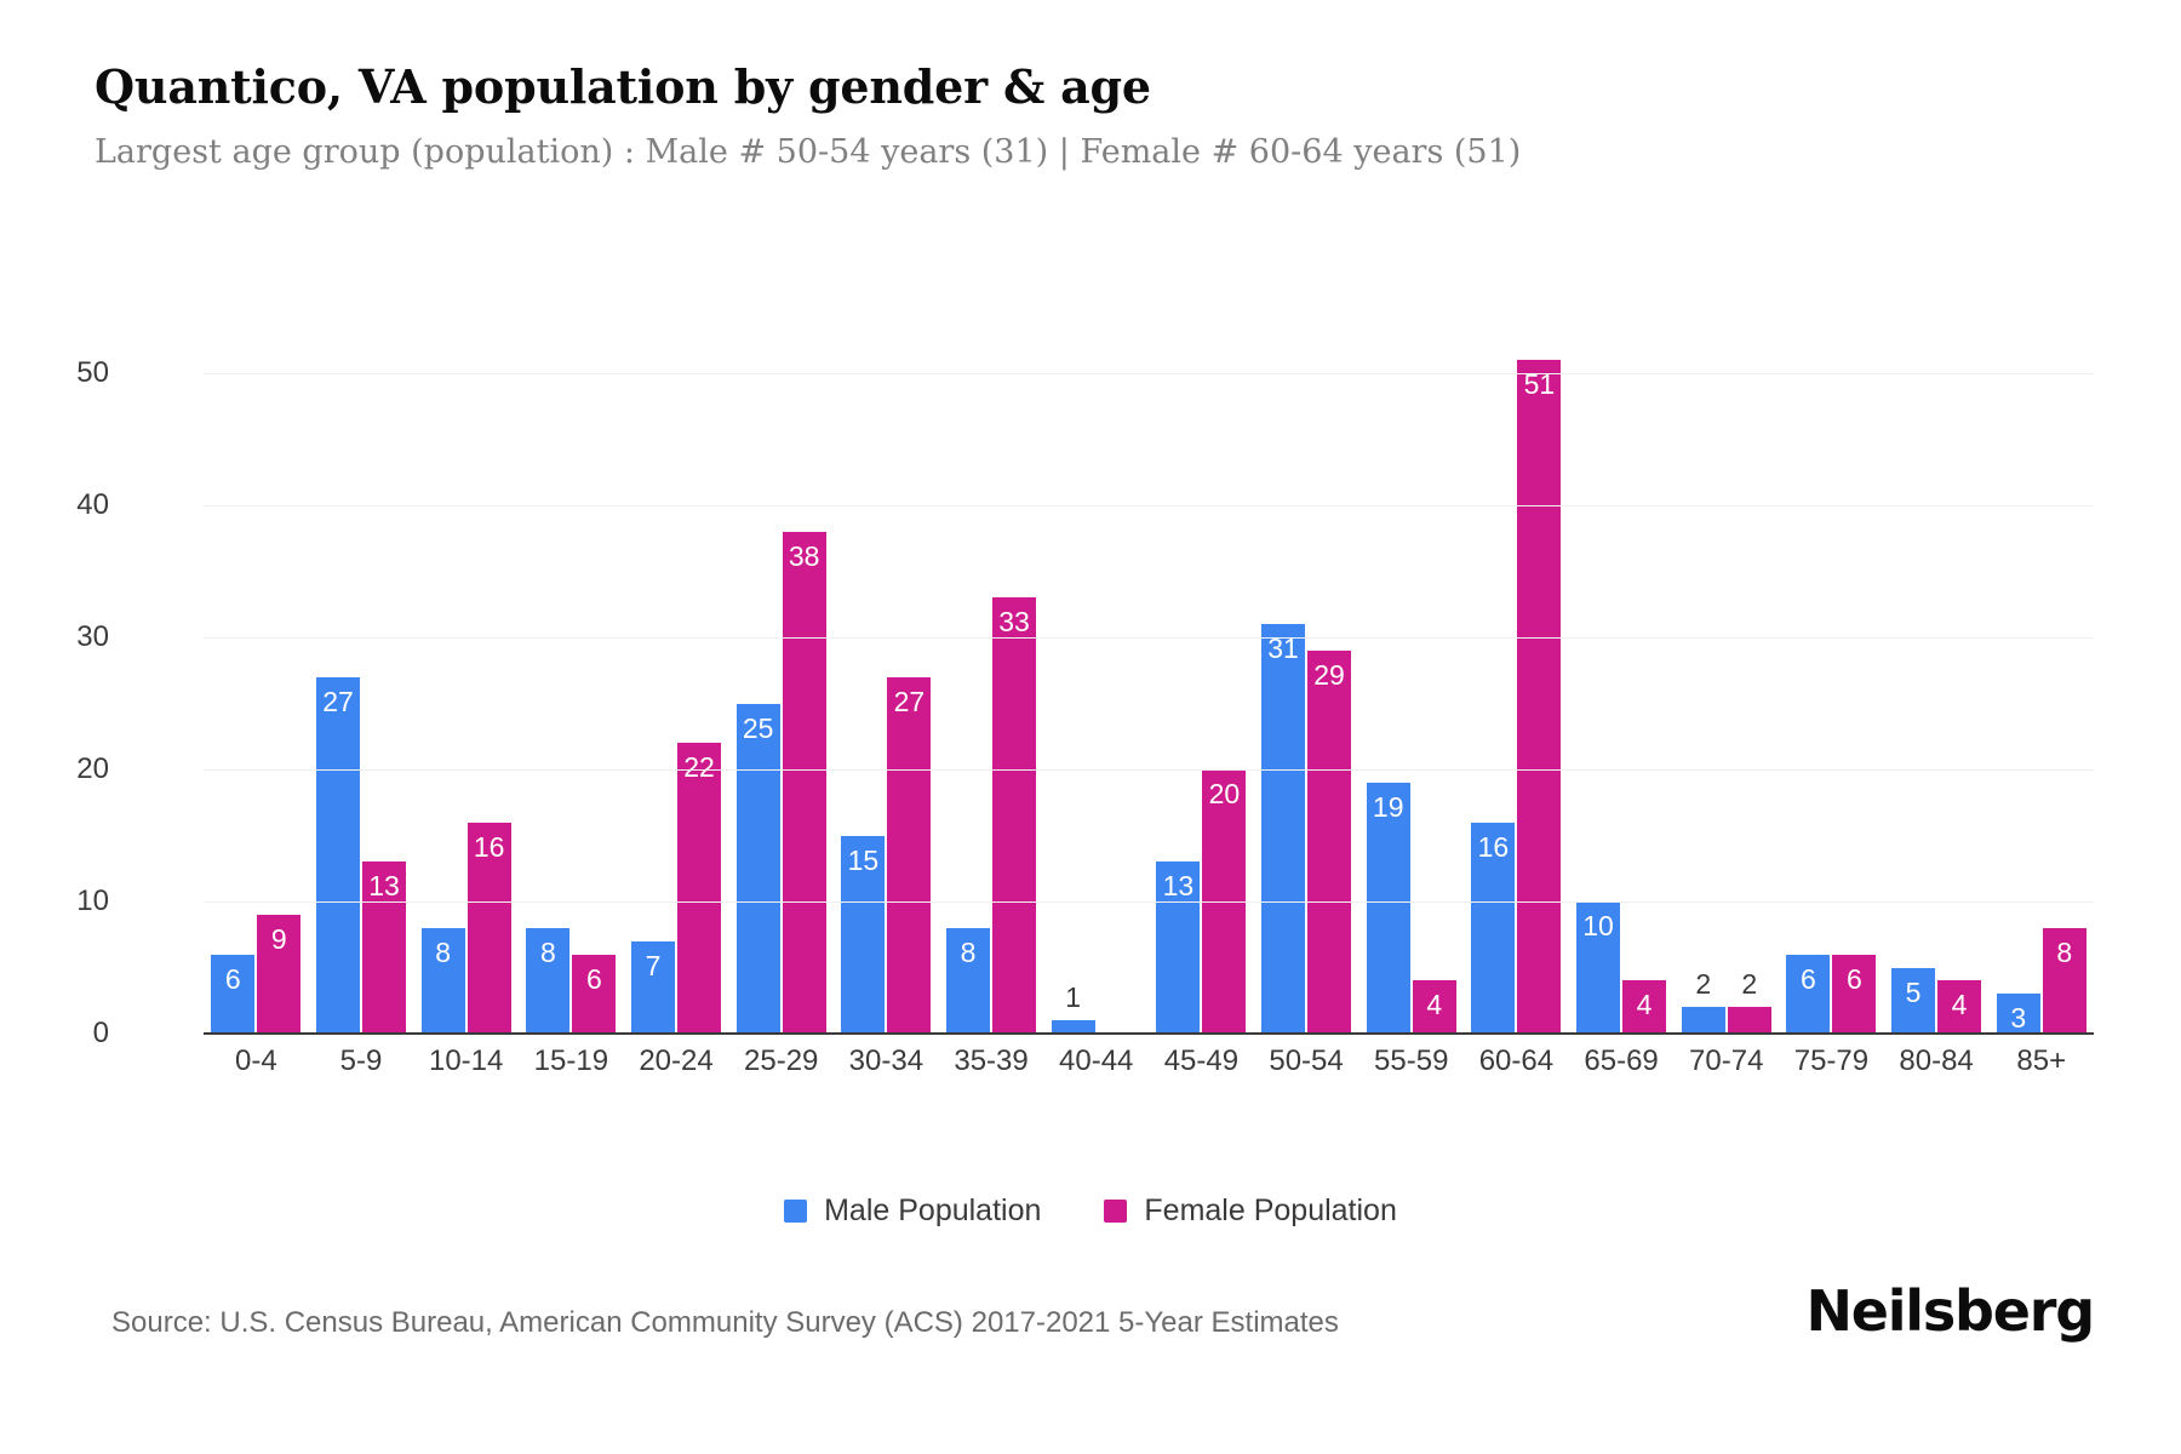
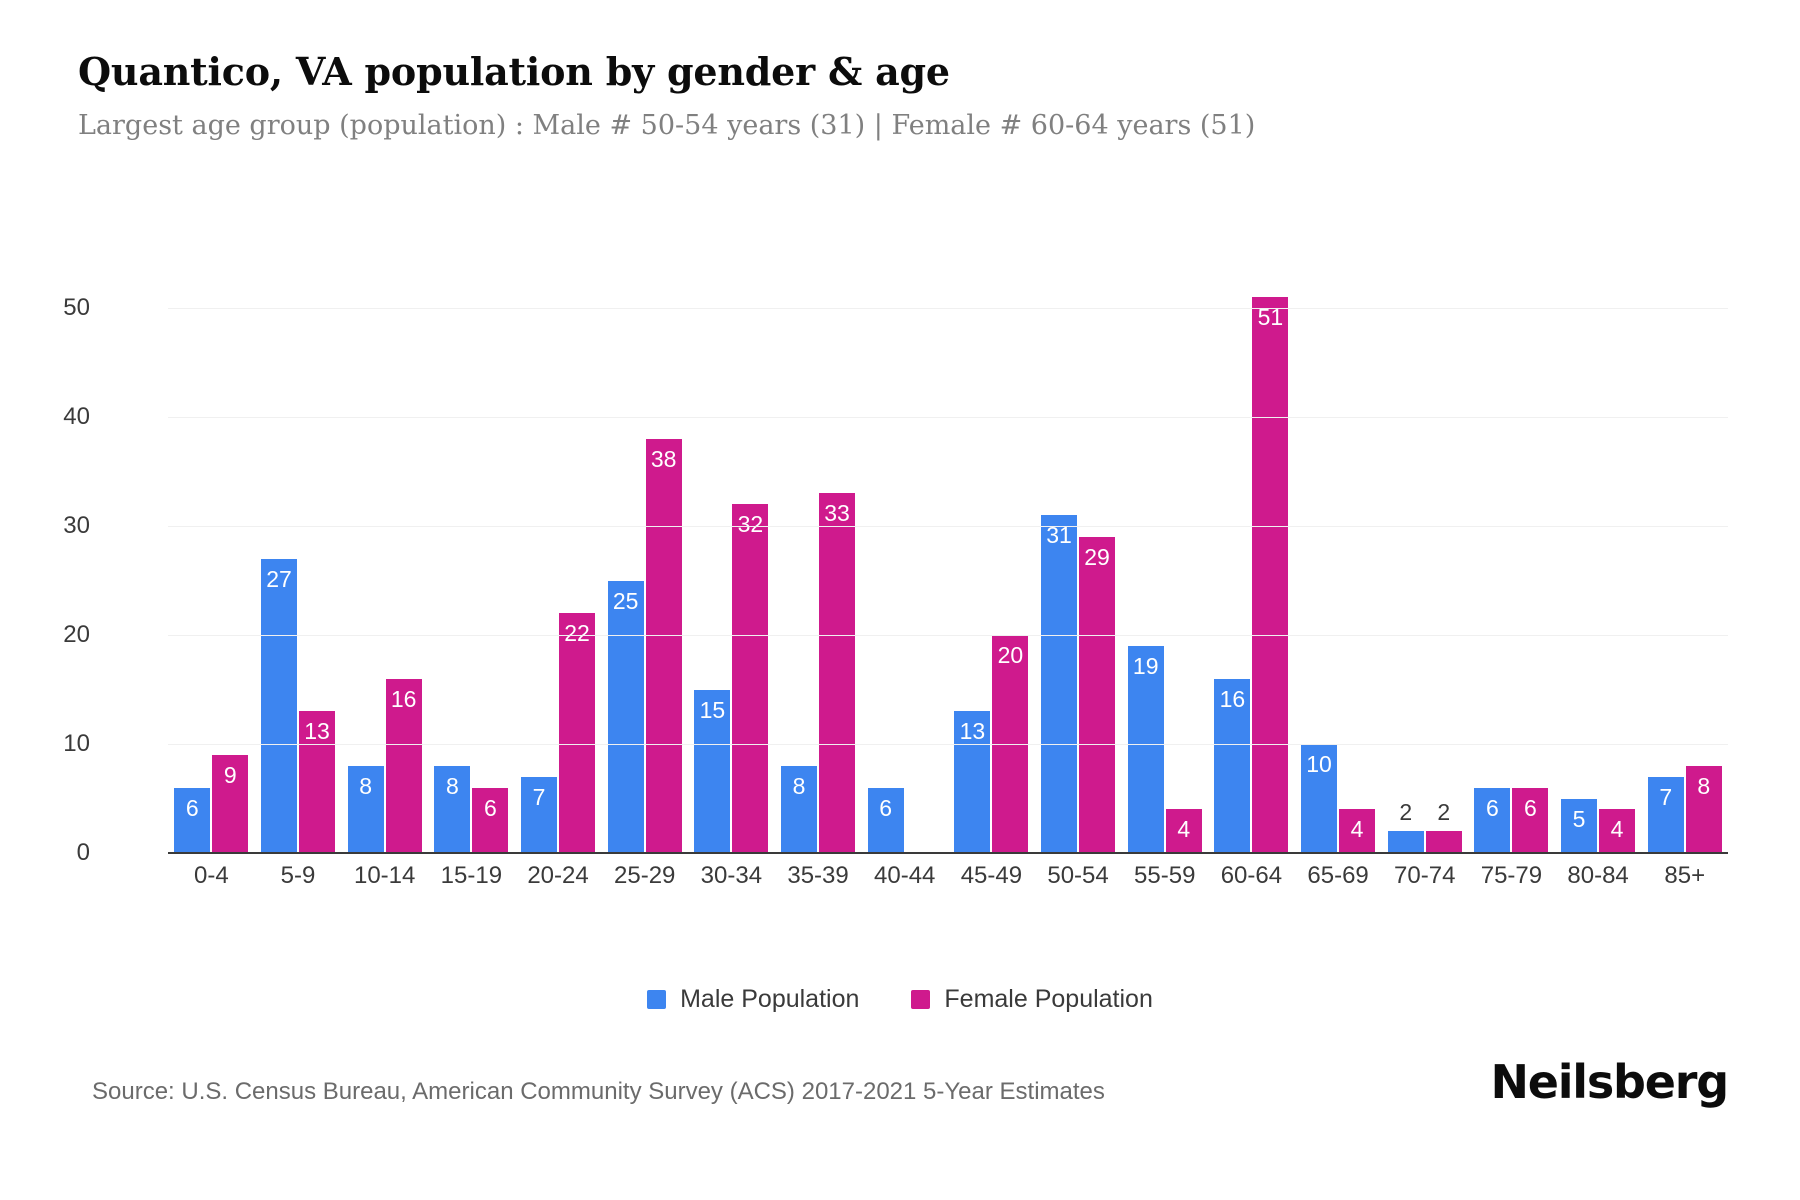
Female Population/30-34: 27 -> 32
Male Population/40-44: 1 -> 6
Male Population/85+: 3 -> 7
